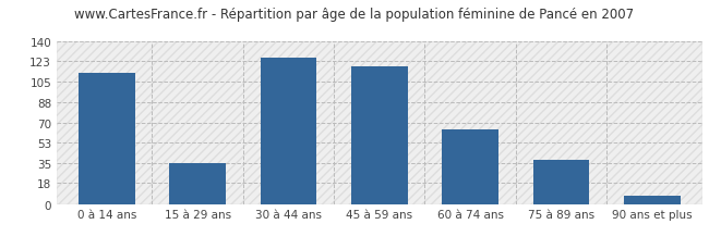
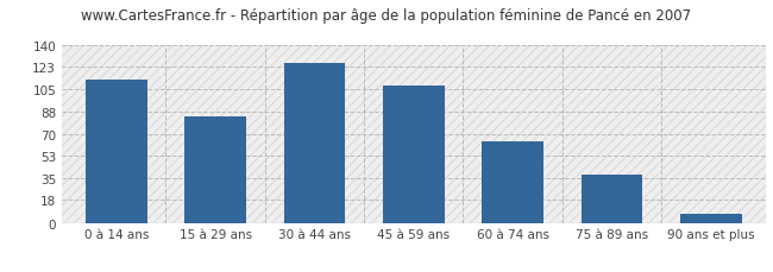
15 à 29 ans: 35 -> 84
45 à 59 ans: 119 -> 108
